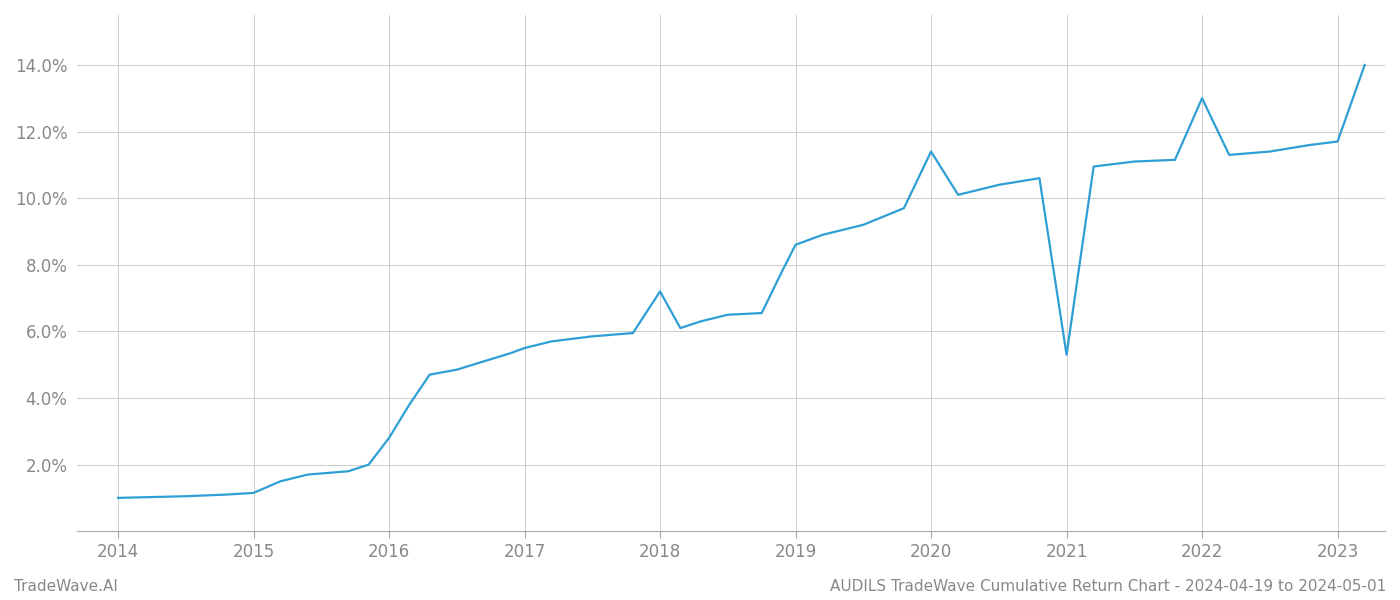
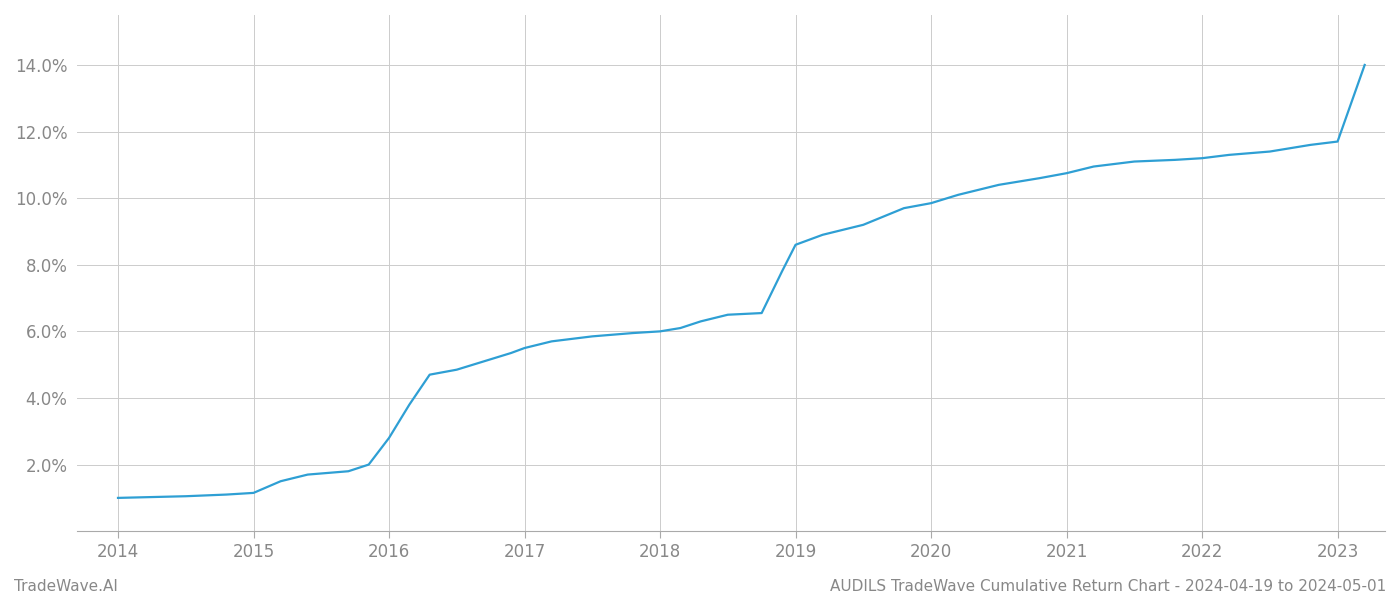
2018: 7.20% -> 6.00%
2020: 11.40% -> 9.85%
2021: 5.30% -> 10.75%
2022: 13.00% -> 11.20%
